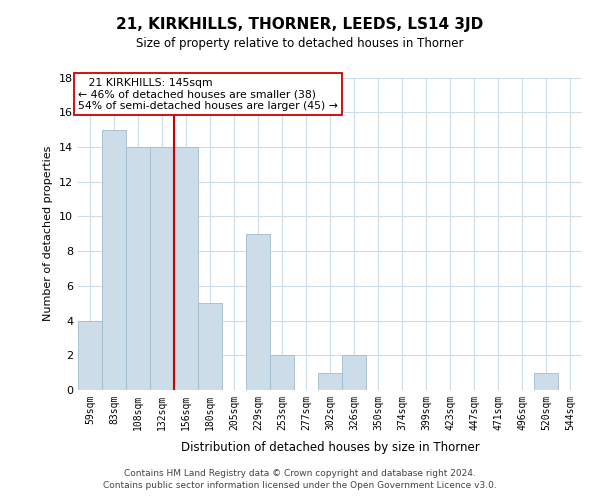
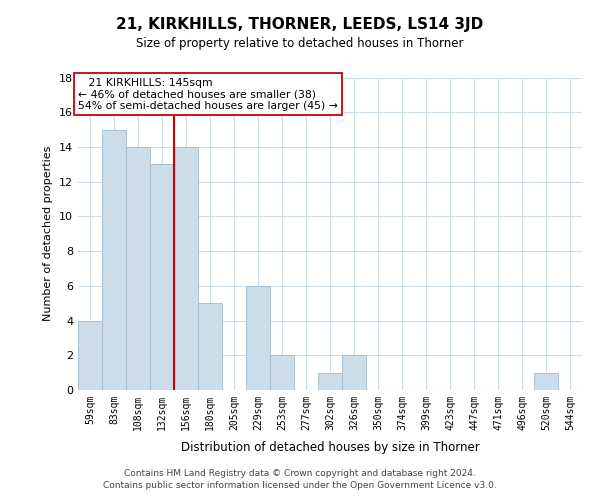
132sqm: 14 -> 13
229sqm: 9 -> 6
